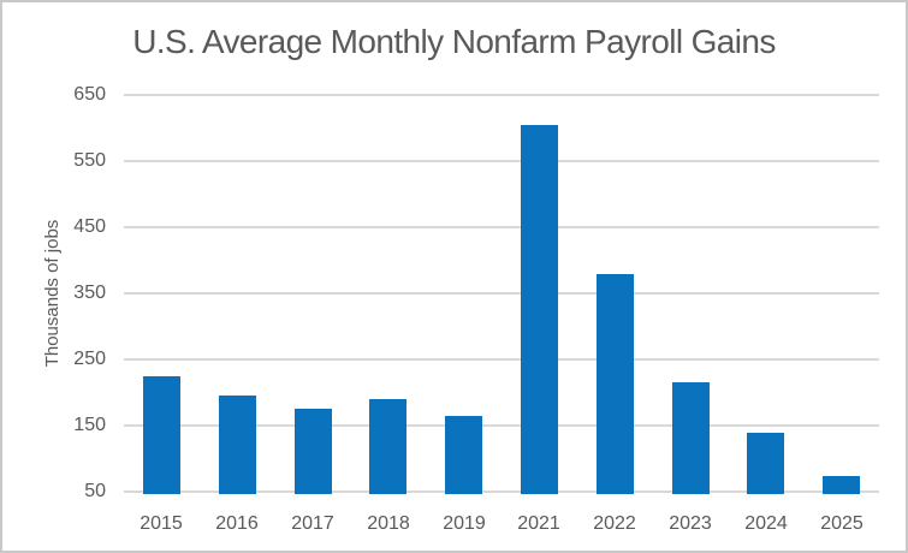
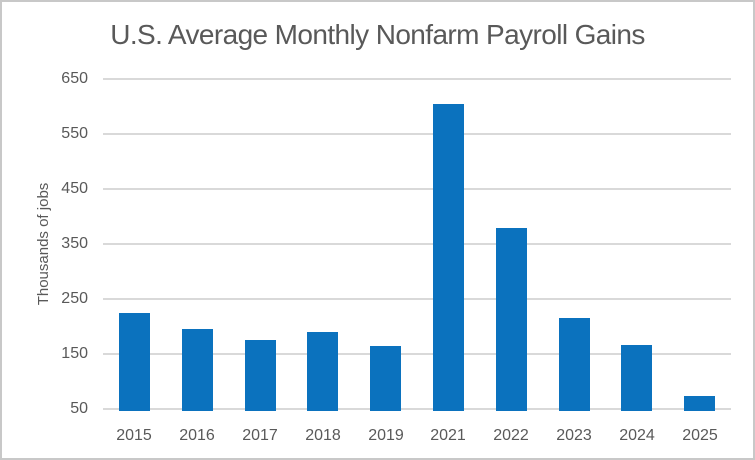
2024: 140 -> 170
